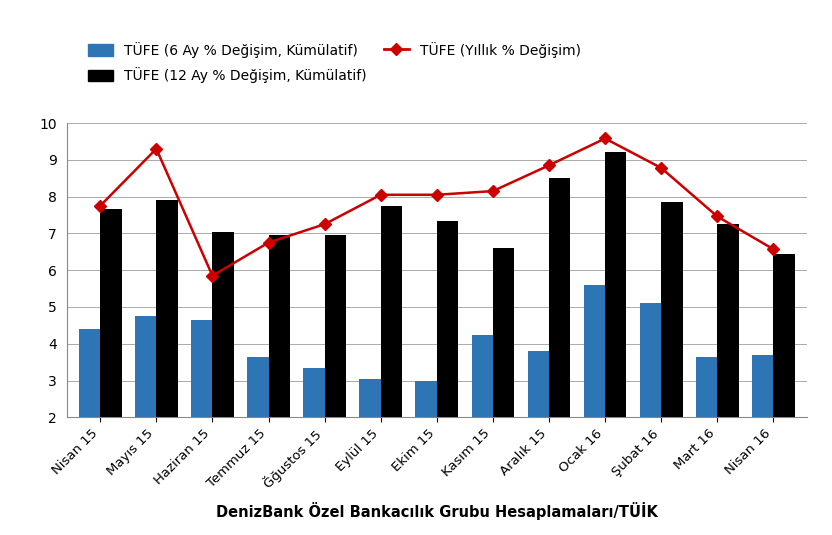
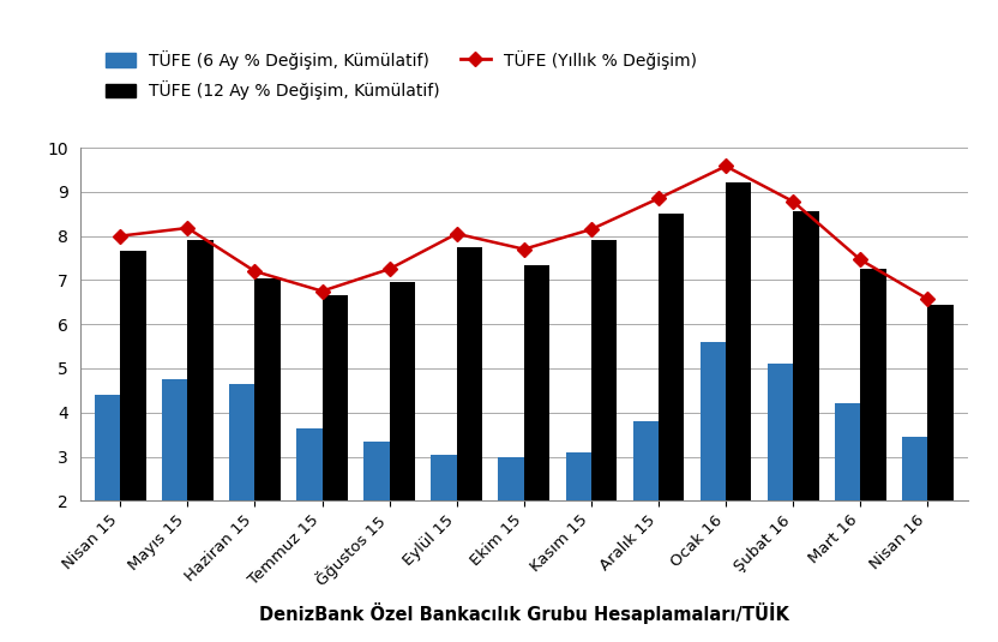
TÜFE (Yıllık % Değişim)/Nisan 15: 7.75 -> 8.00
TÜFE (Yıllık % Değişim)/Mayıs 15: 9.30 -> 8.18
TÜFE (Yıllık % Değişim)/Haziran 15: 5.85 -> 7.20
TÜFE (12 Ay % Değişim, Kümülatif)/Temmuz 15: 6.95 -> 6.65
TÜFE (Yıllık % Değişim)/Ekim 15: 8.05 -> 7.70
TÜFE (6 Ay % Değişim, Kümülatif)/Kasım 15: 4.25 -> 3.10
TÜFE (12 Ay % Değişim, Kümülatif)/Kasım 15: 6.60 -> 7.90
TÜFE (12 Ay % Değişim, Kümülatif)/Şubat 16: 7.85 -> 8.55
TÜFE (6 Ay % Değişim, Kümülatif)/Mart 16: 3.65 -> 4.20
TÜFE (6 Ay % Değişim, Kümülatif)/Nisan 16: 3.70 -> 3.45
